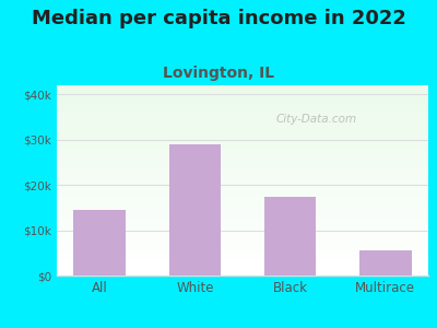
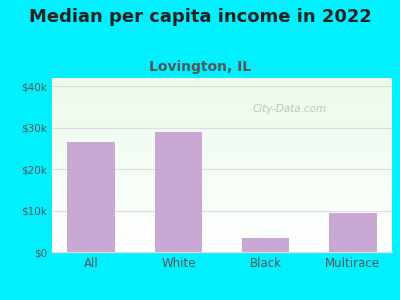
All: $14.5k -> $26.5k
Black: $17.5k -> $3.5k
Multirace: $5.5k -> $9.5k
